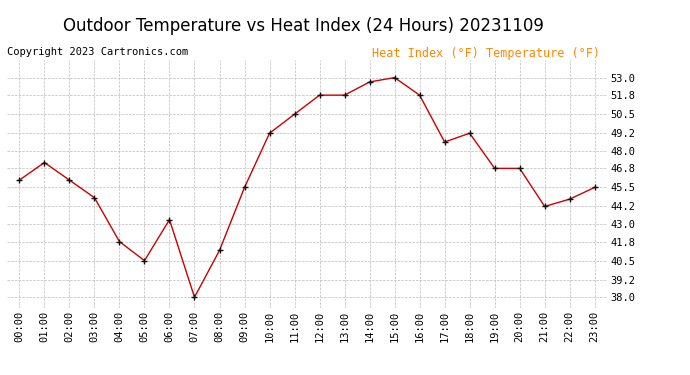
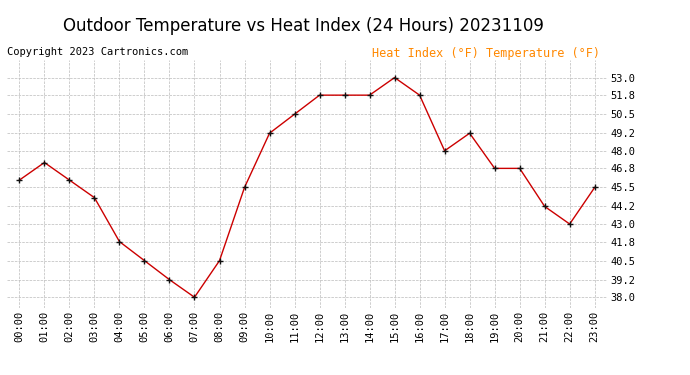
06:00: 43.3 -> 39.2
08:00: 41.2 -> 40.5
14:00: 52.7 -> 51.8
17:00: 48.6 -> 48.0
22:00: 44.7 -> 43.0
